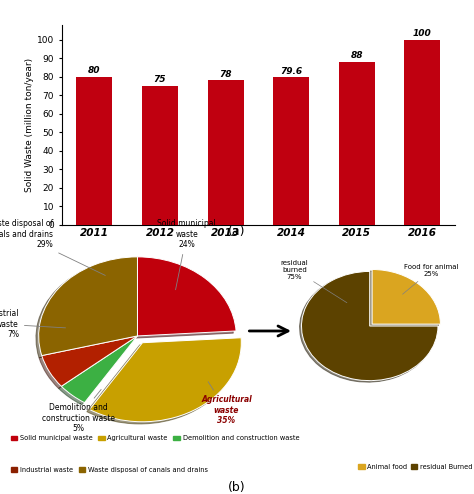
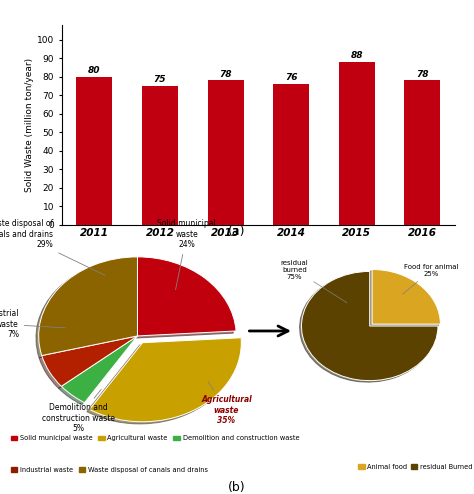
2014: 79.6 -> 76
2016: 100 -> 78
